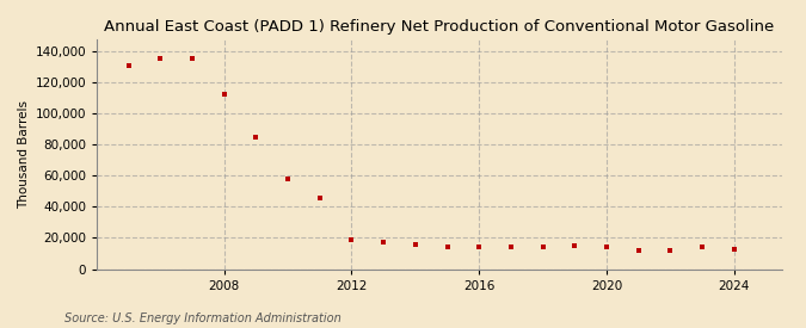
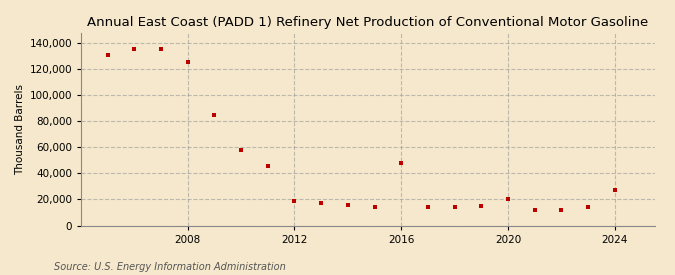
2008: 113,000 -> 126,000
2016: 14,000 -> 48,000
2020: 14,000 -> 20,000
2024: 13,000 -> 27,000
